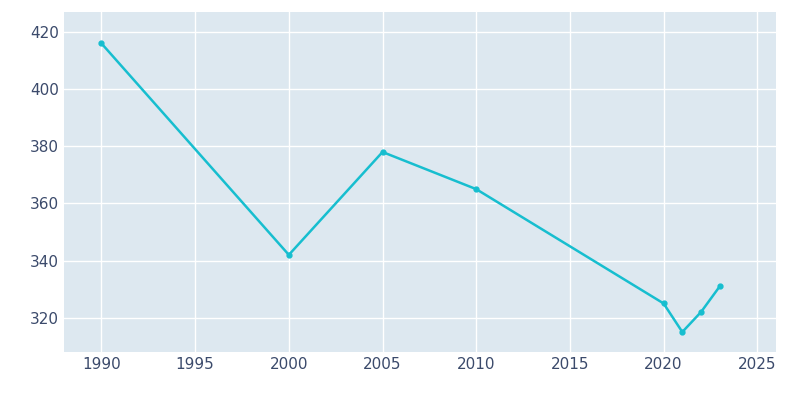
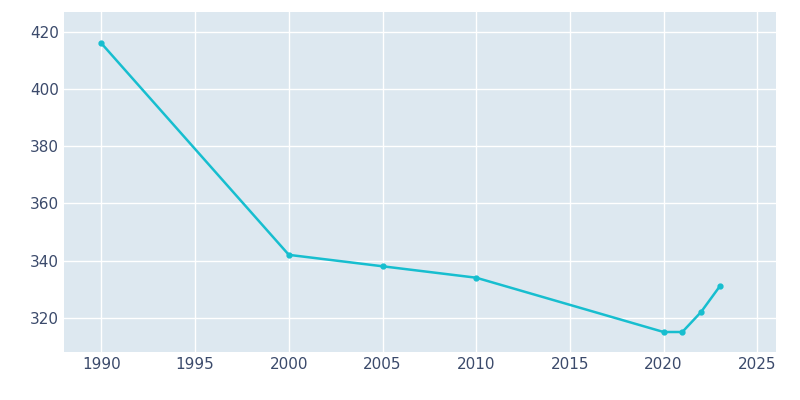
2005: 378 -> 338
2010: 365 -> 334
2020: 325 -> 315
